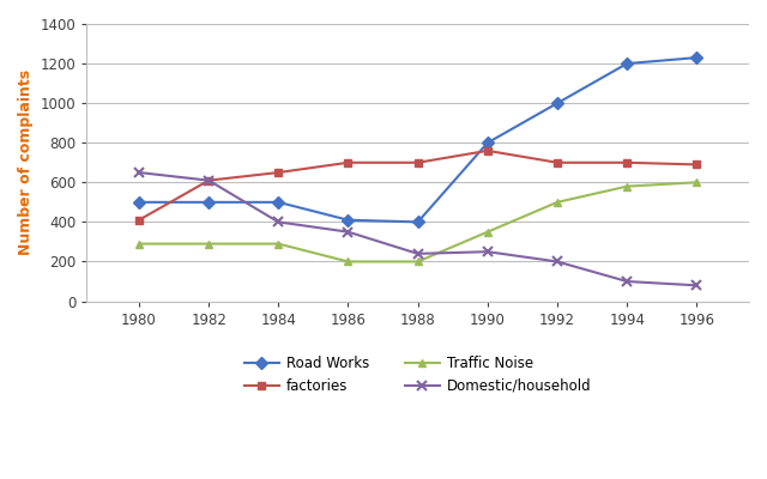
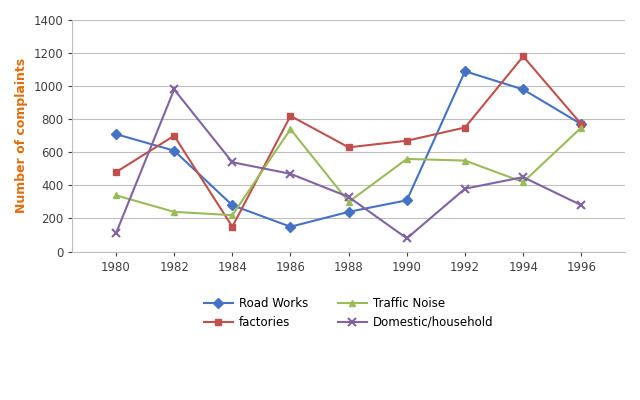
Road Works/1980: 500 -> 710
factories/1980: 410 -> 480
Traffic Noise/1980: 290 -> 340
Domestic/household/1980: 650 -> 110
Road Works/1982: 500 -> 610
factories/1982: 610 -> 700
Traffic Noise/1982: 290 -> 240
Domestic/household/1982: 610 -> 980
Road Works/1984: 500 -> 280
factories/1984: 650 -> 150
Traffic Noise/1984: 290 -> 220
Domestic/household/1984: 400 -> 540
Road Works/1986: 410 -> 150
factories/1986: 700 -> 820
Traffic Noise/1986: 200 -> 740
Domestic/household/1986: 350 -> 470
Road Works/1988: 400 -> 240
factories/1988: 700 -> 630
Traffic Noise/1988: 200 -> 300
Domestic/household/1988: 240 -> 330
Road Works/1990: 800 -> 310
factories/1990: 760 -> 670
Traffic Noise/1990: 350 -> 560
Domestic/household/1990: 250 -> 80
Road Works/1992: 1000 -> 1090
factories/1992: 700 -> 750
Traffic Noise/1992: 500 -> 550
Domestic/household/1992: 200 -> 380
Road Works/1994: 1200 -> 980
factories/1994: 700 -> 1180
Traffic Noise/1994: 580 -> 420
Domestic/household/1994: 100 -> 450
Road Works/1996: 1230 -> 770
factories/1996: 690 -> 770
Traffic Noise/1996: 600 -> 750
Domestic/household/1996: 80 -> 280
